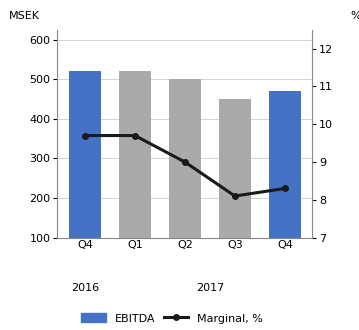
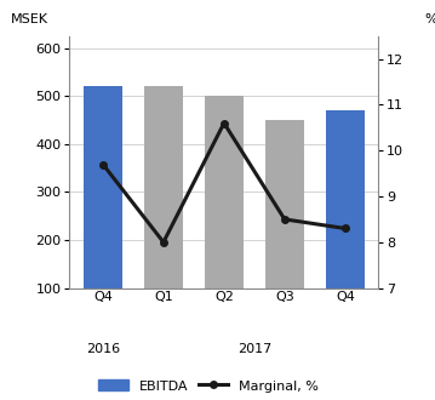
Marginal, %/Q1: 9.7 -> 8.0
Marginal, %/Q2: 9.0 -> 10.6
Marginal, %/Q3: 8.1 -> 8.5
